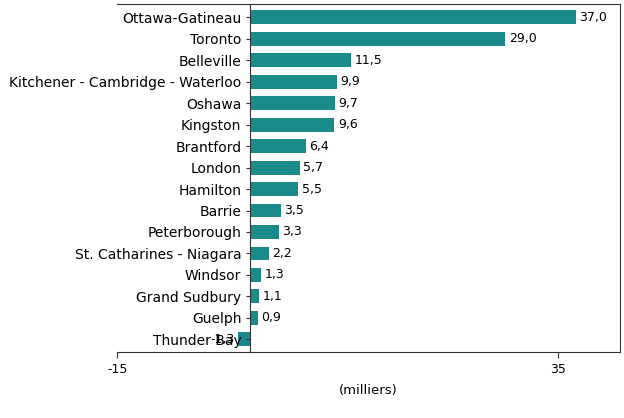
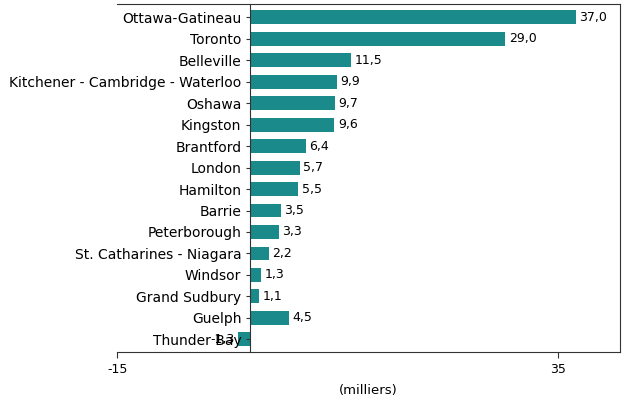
Guelph: 0,9 -> 4,5
